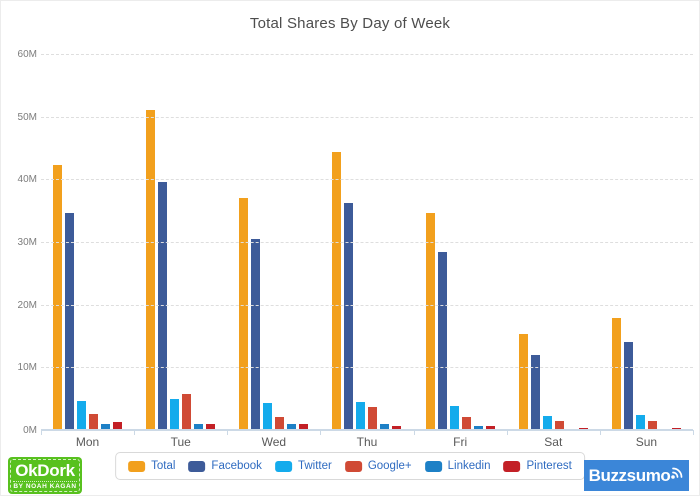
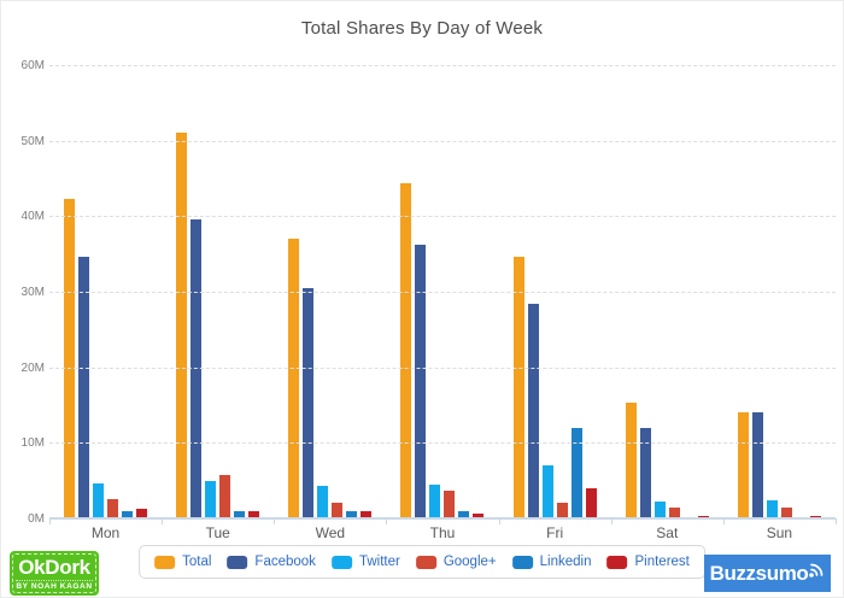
Twitter/Fri: 4M -> 7M
Linkedin/Fri: 1M -> 12M
Pinterest/Fri: 1M -> 4M
Total/Sun: 18M -> 14M
